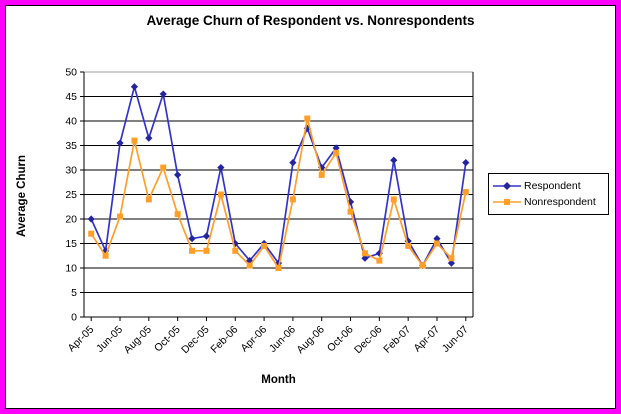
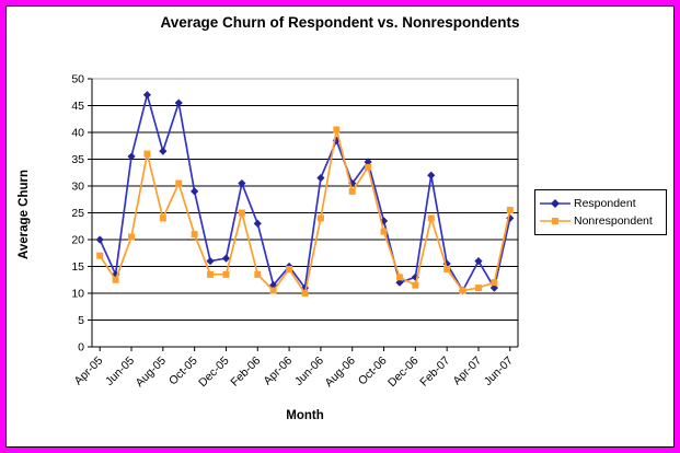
Respondent/Feb-06: 15 -> 23
Nonrespondent/Apr-07: 15 -> 11
Respondent/Jun-07: 32 -> 24
